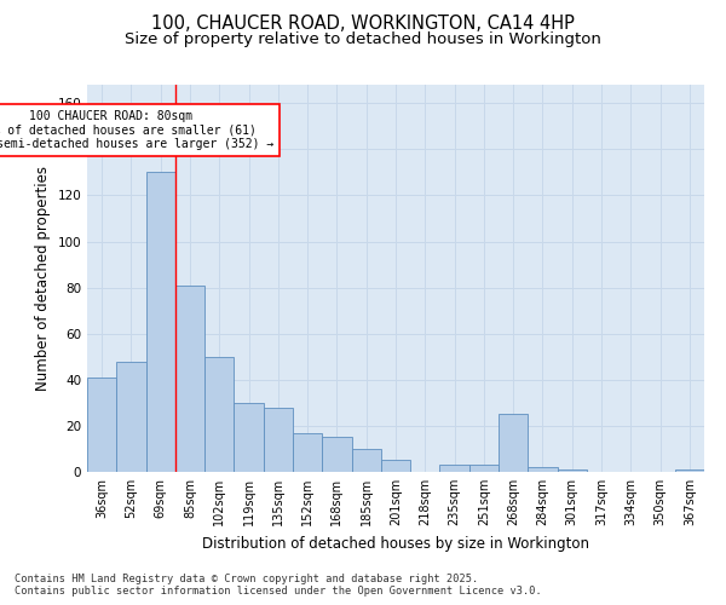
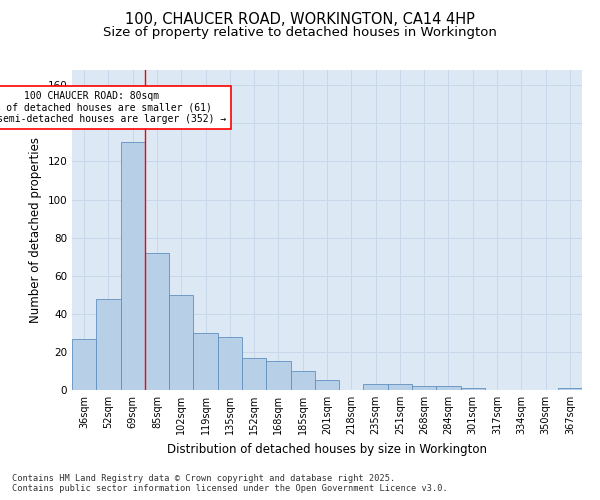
36sqm: 41 -> 27
85sqm: 81 -> 72
268sqm: 25 -> 2
